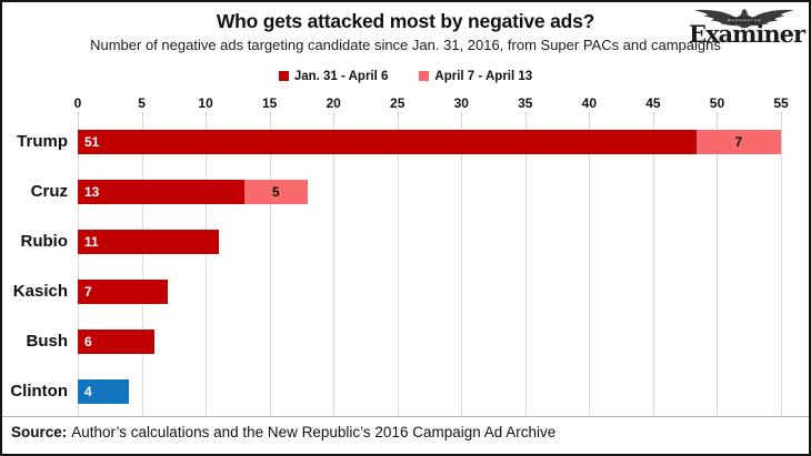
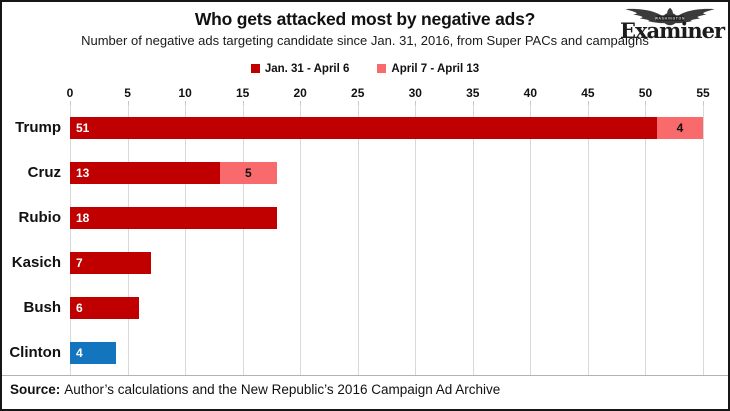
April 7 - April 13/Trump: 7 -> 4
Jan. 31 - April 6/Rubio: 11 -> 18
